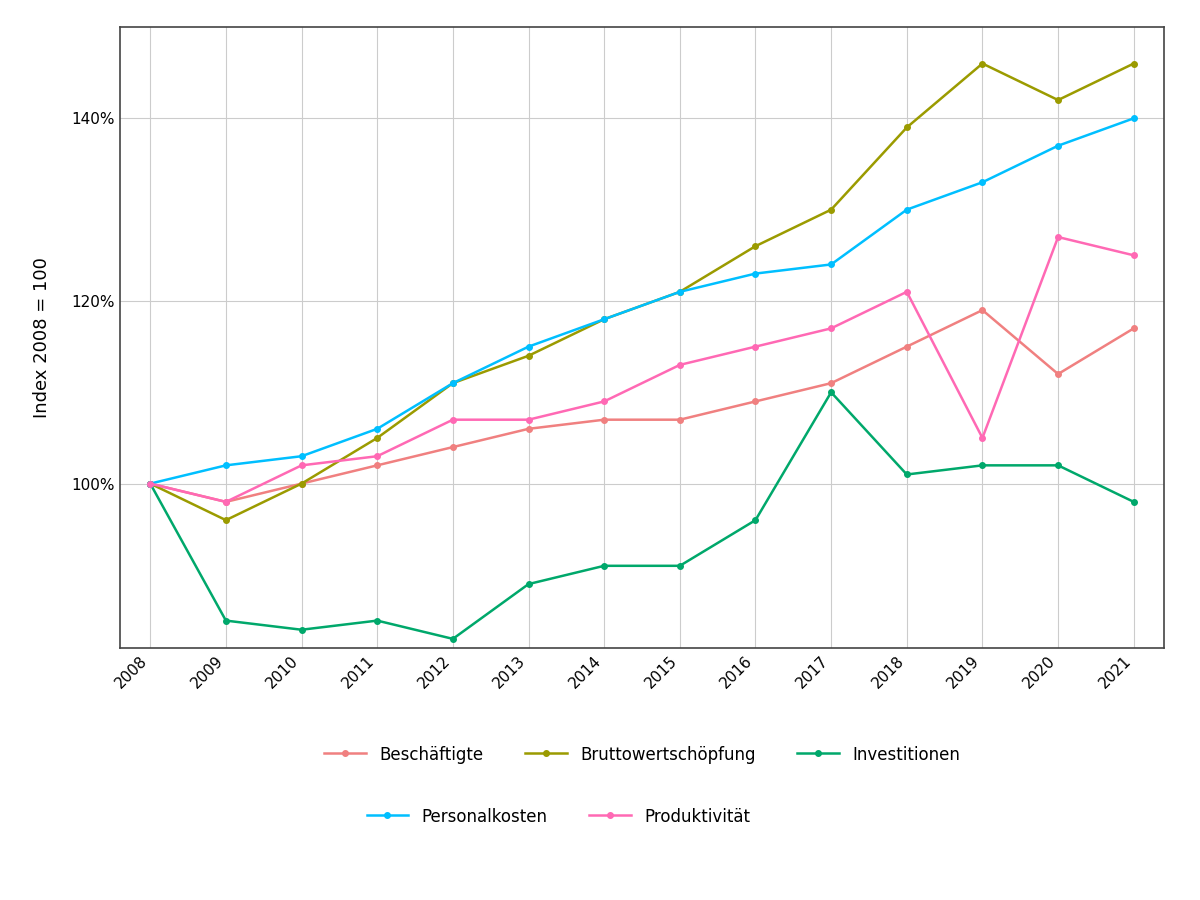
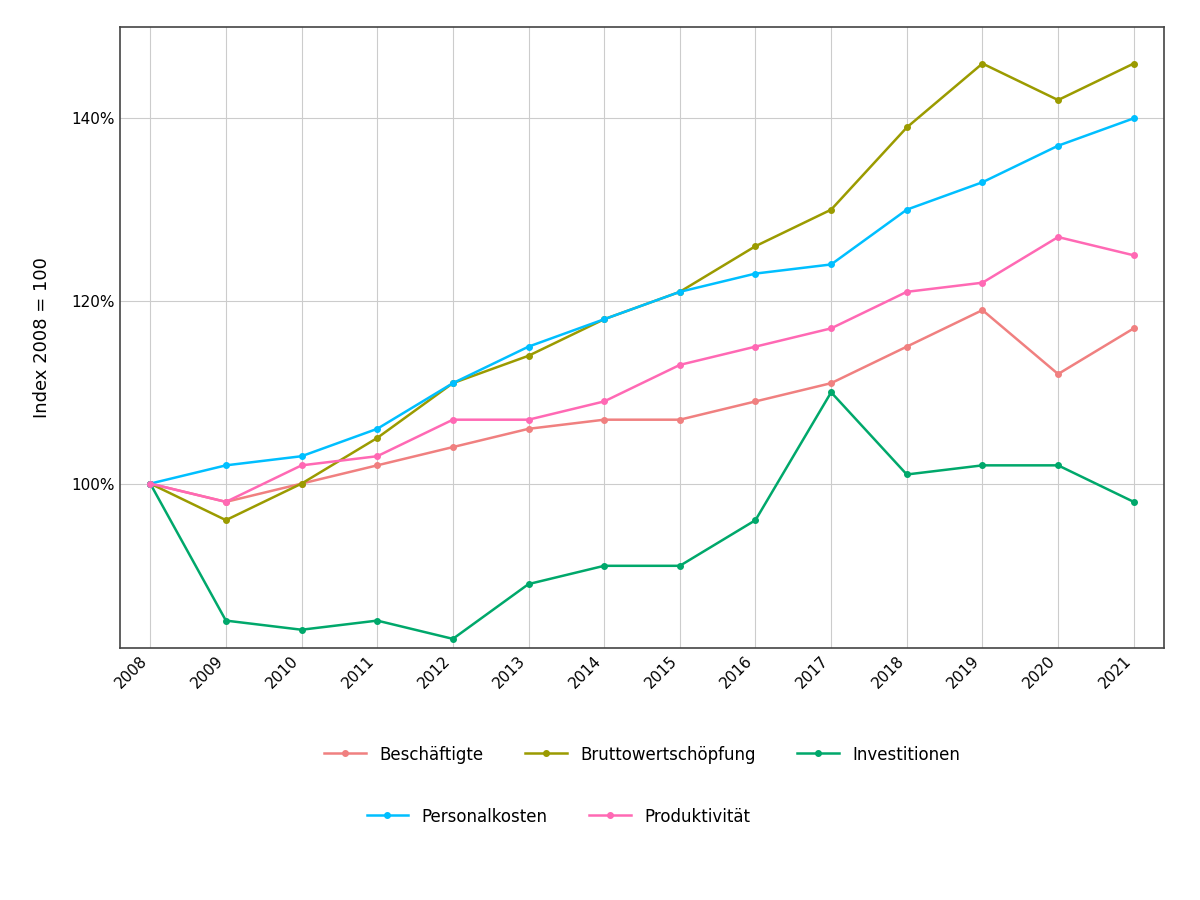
Produktivität/2019: 105% -> 122%
